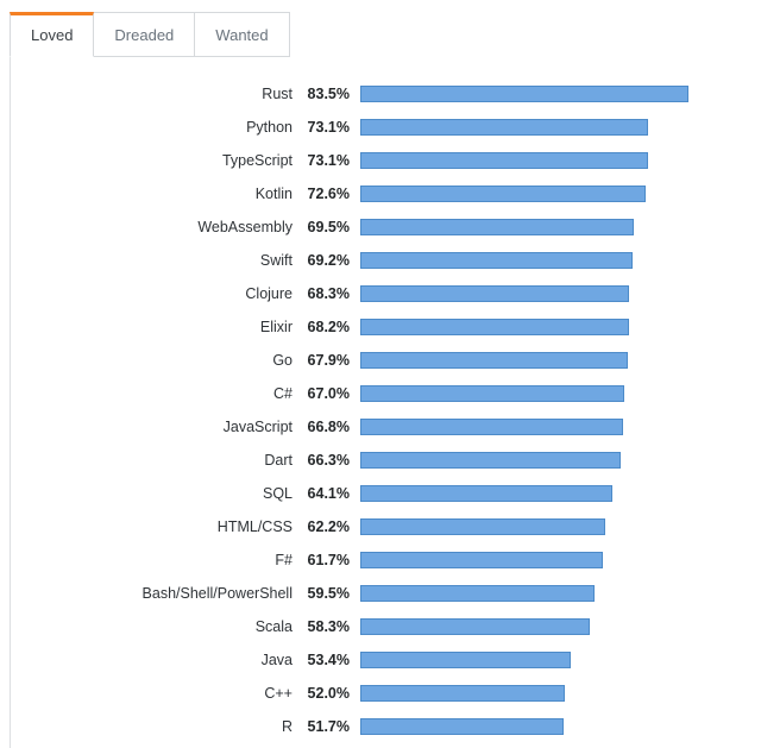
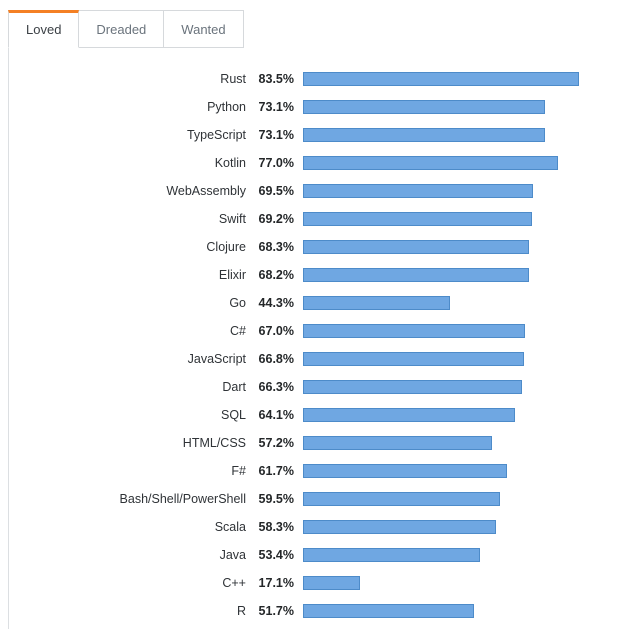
Kotlin: 72.6% -> 77.0%
Go: 67.9% -> 44.3%
HTML/CSS: 62.2% -> 57.2%
C++: 52.0% -> 17.1%
